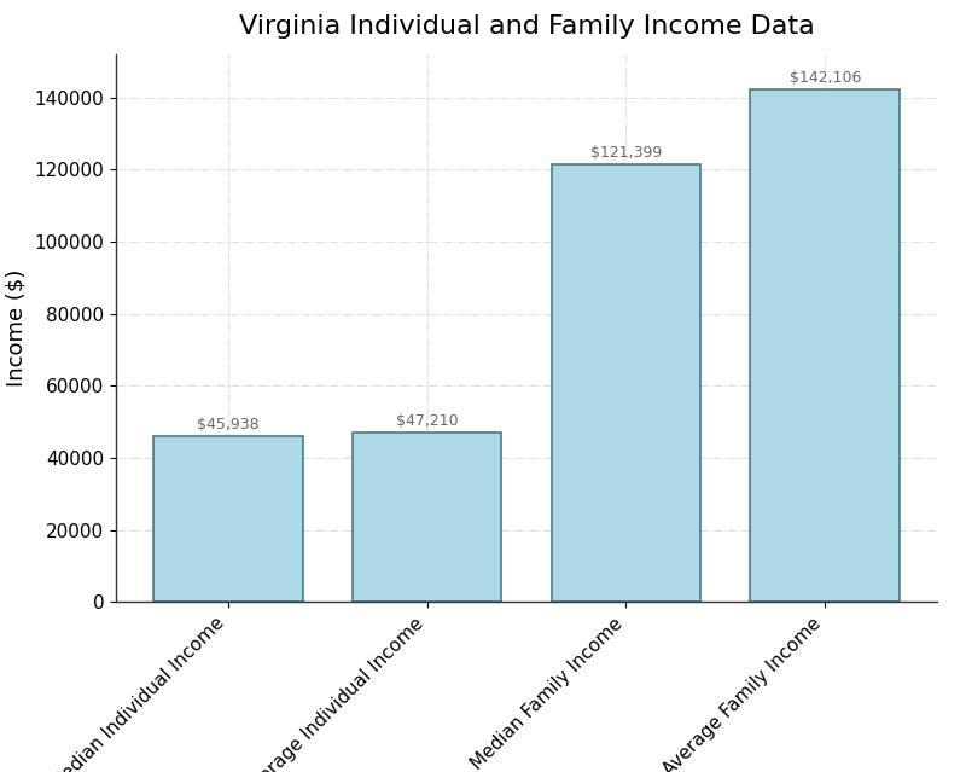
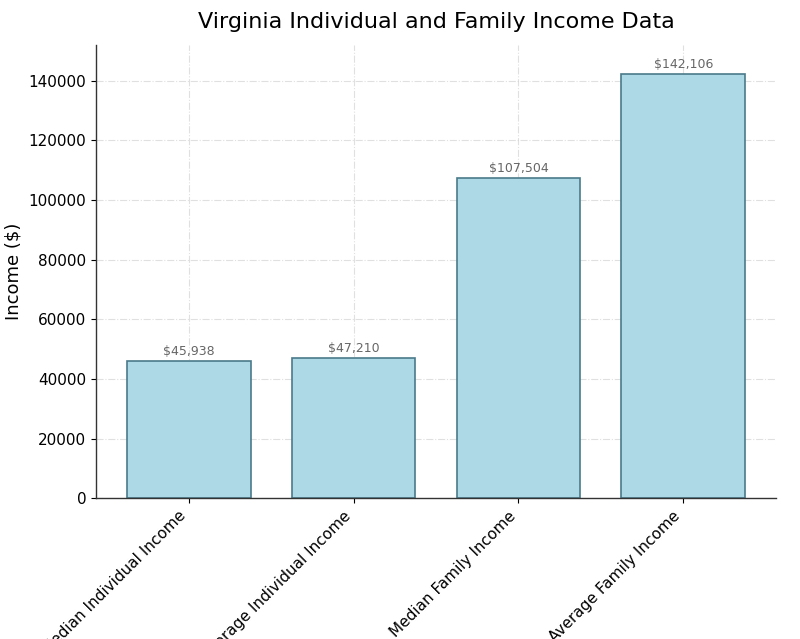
Median Family Income: $121,399 -> $107,504
